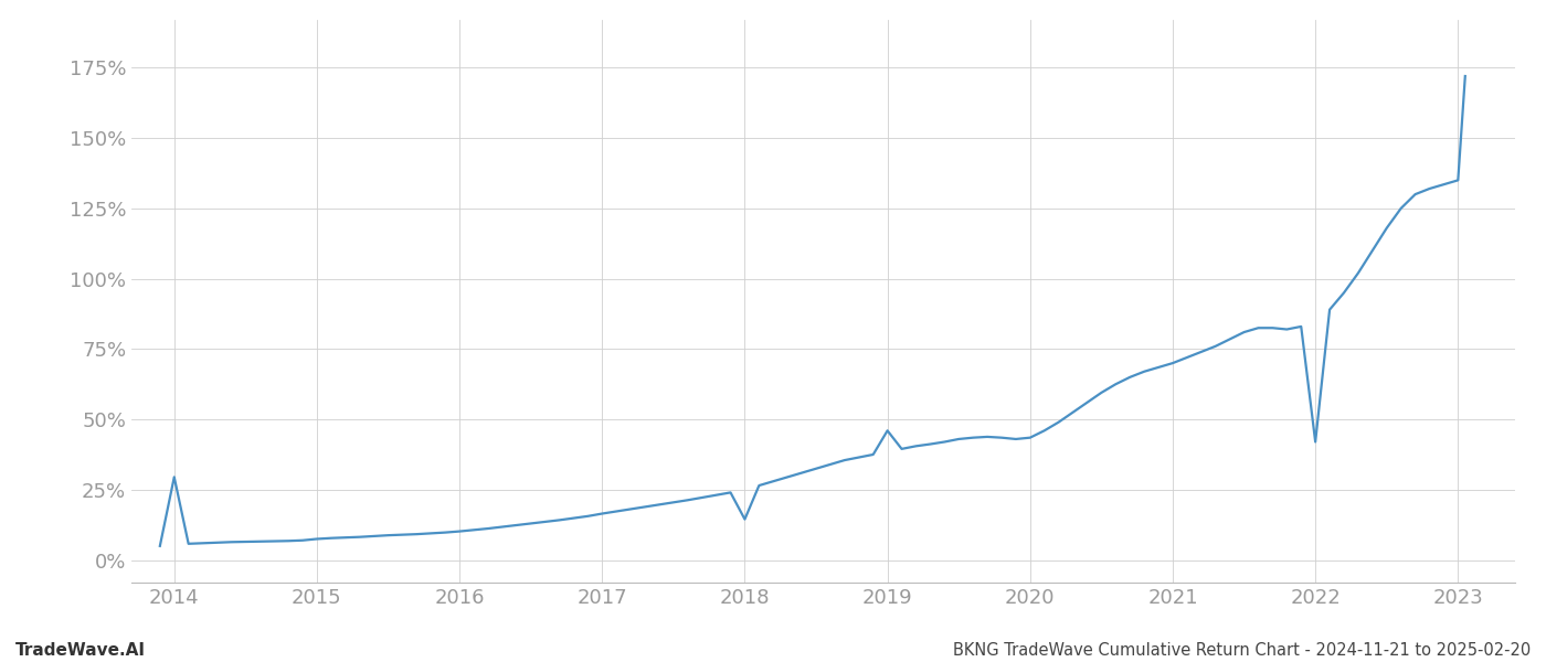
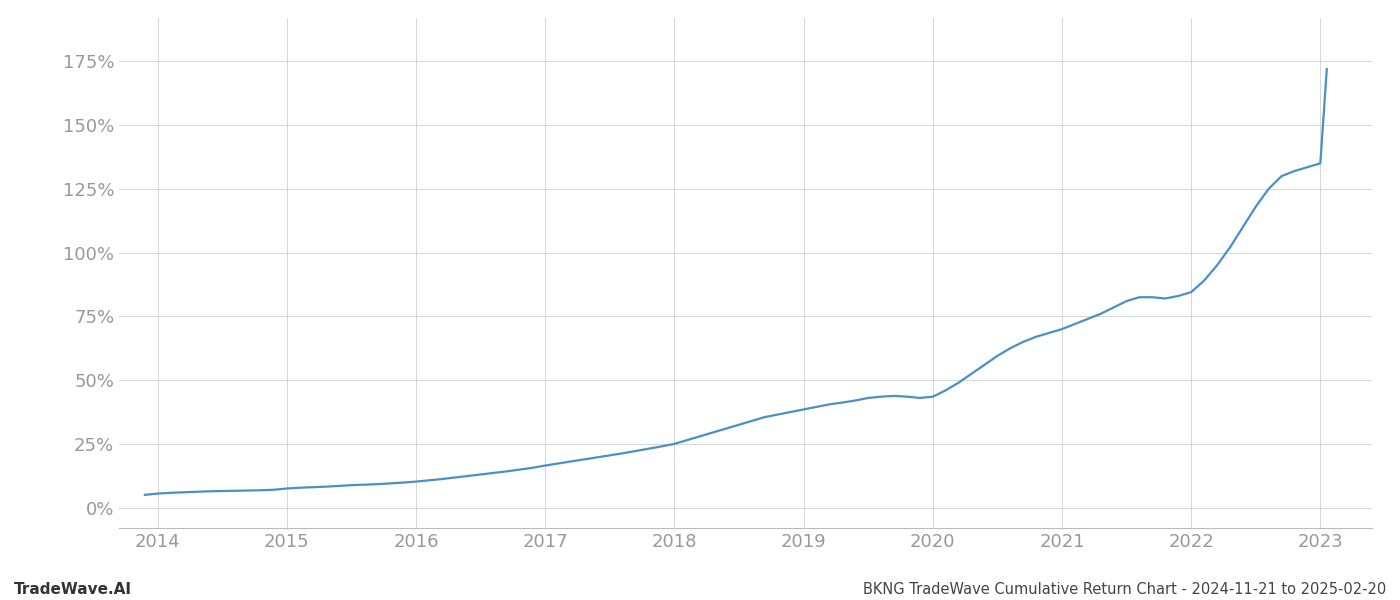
2014: 29.5% -> 5.5%
2018: 14.5% -> 25.0%
2019: 46.0% -> 38.5%
2022: 42.0% -> 84.5%
